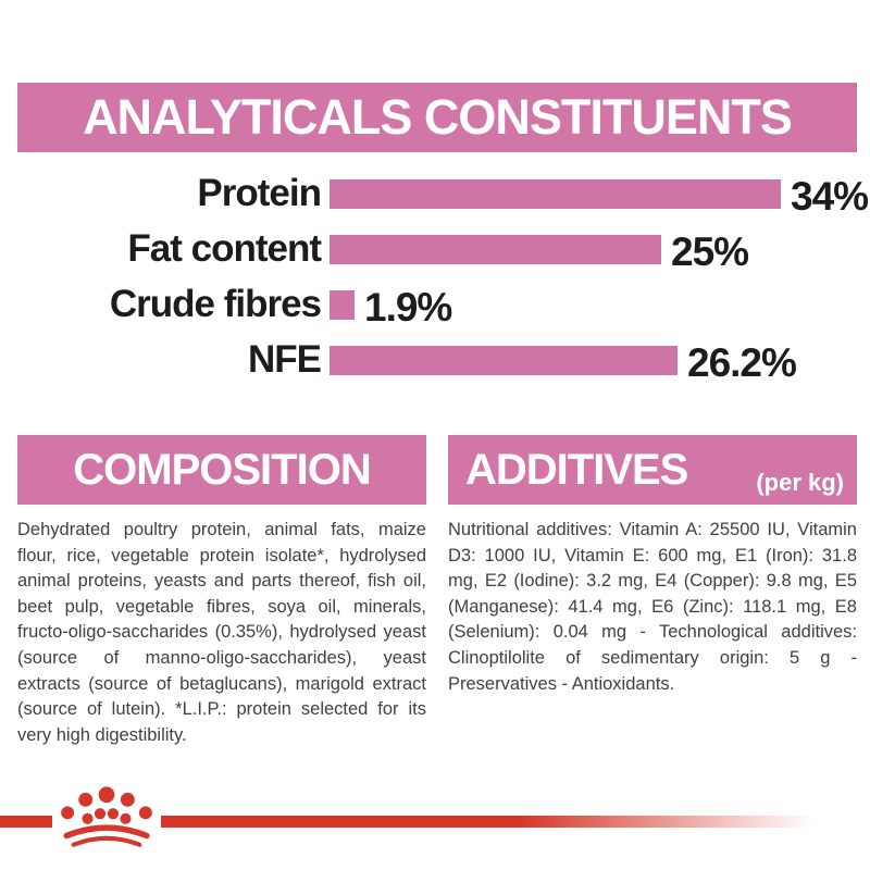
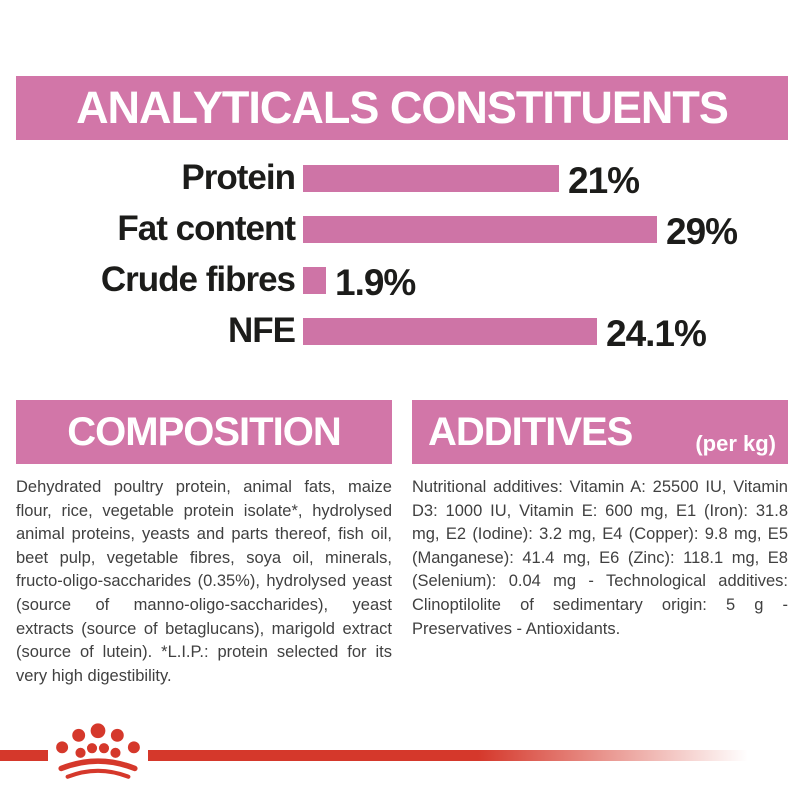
Protein: 34% -> 21%
Fat content: 25% -> 29%
NFE: 26.2% -> 24.1%
